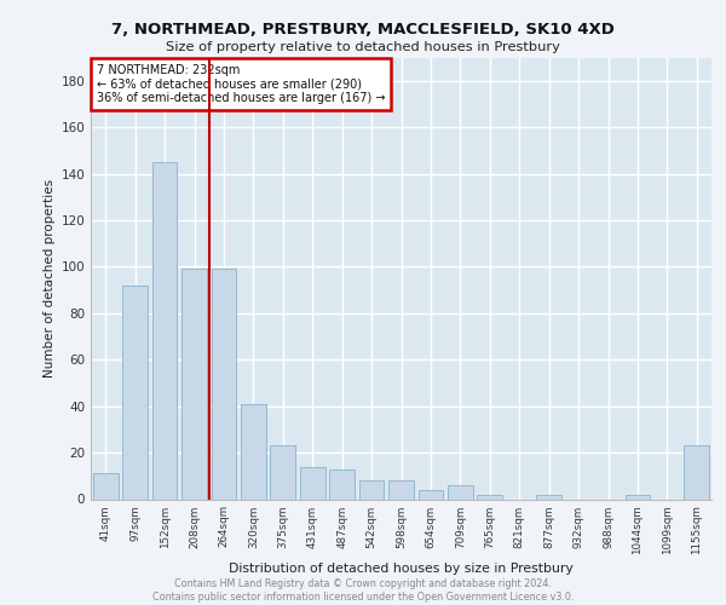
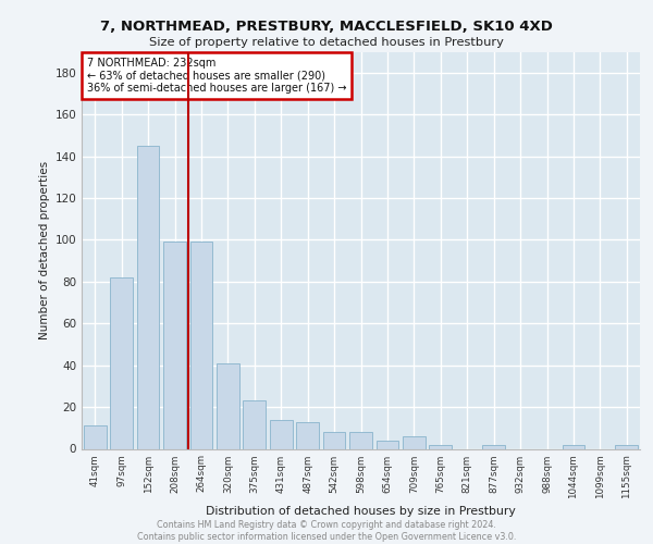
97sqm: 92 -> 82
1155sqm: 23 -> 2
